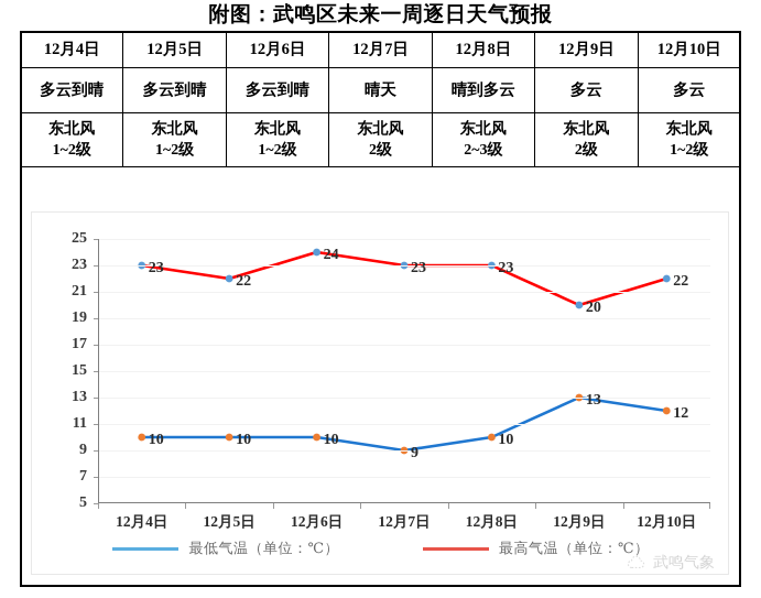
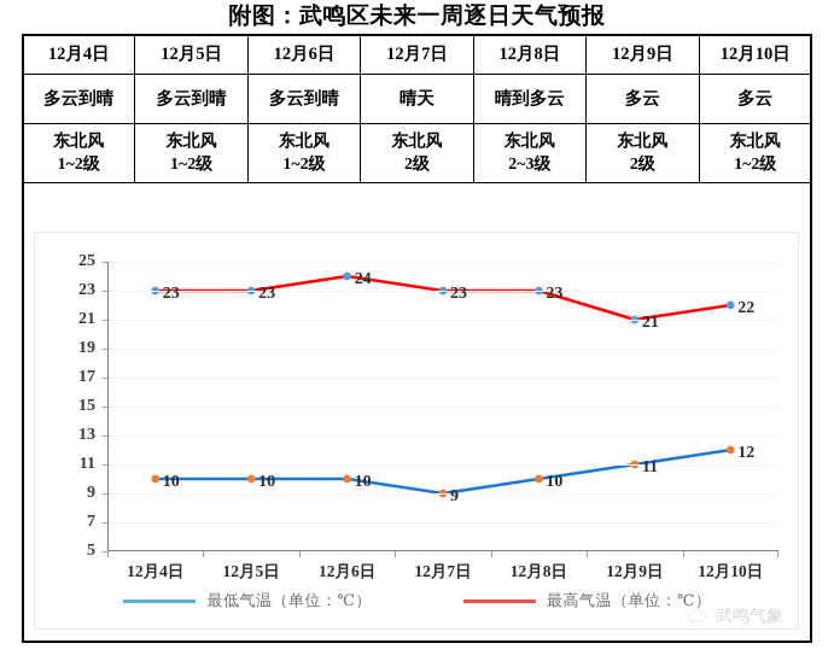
最高气温（单位：℃）/12月5日: 22 -> 23
最低气温（单位：℃）/12月9日: 13 -> 11
最高气温（单位：℃）/12月9日: 20 -> 21
